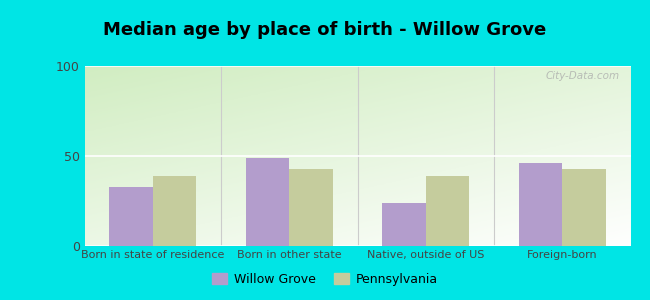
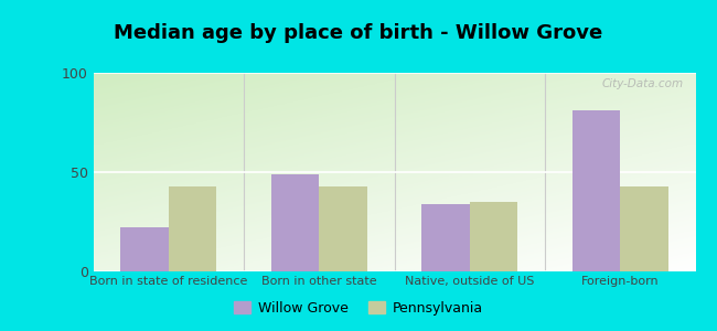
Willow Grove/Born in state of residence: 33 -> 22
Pennsylvania/Born in state of residence: 39 -> 43
Willow Grove/Native, outside of US: 24 -> 34
Pennsylvania/Native, outside of US: 39 -> 35
Willow Grove/Foreign-born: 46 -> 81
